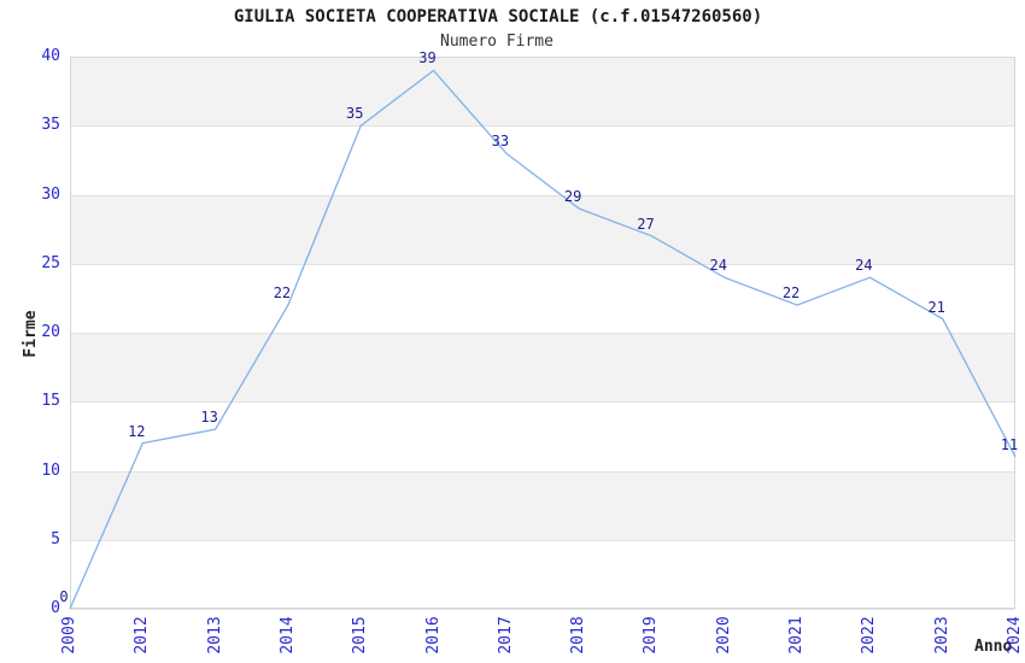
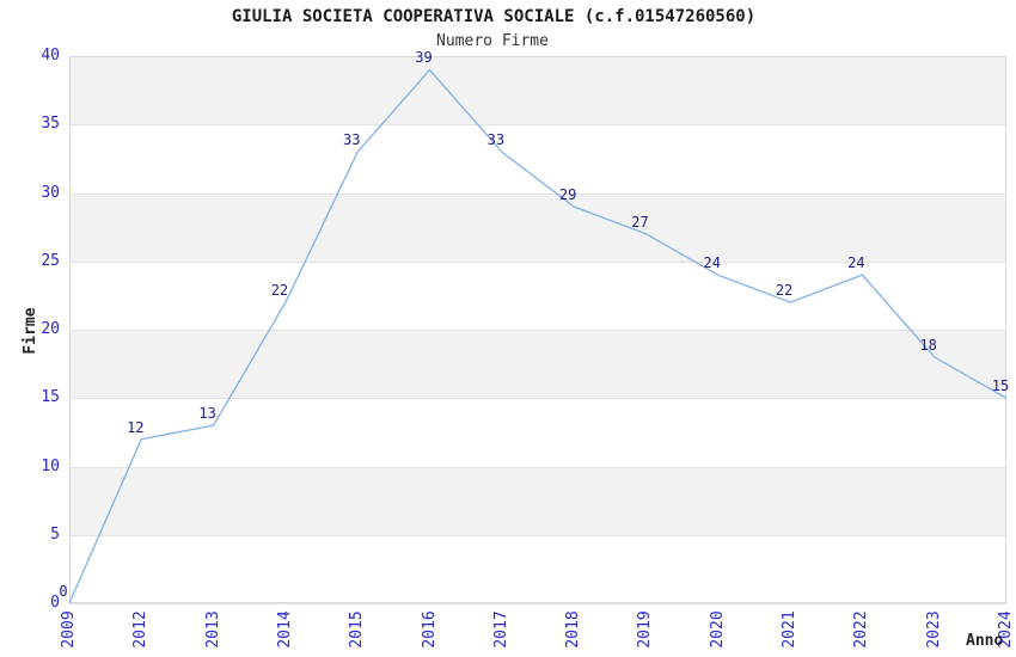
2015: 35 -> 33
2023: 21 -> 18
2024: 11 -> 15
